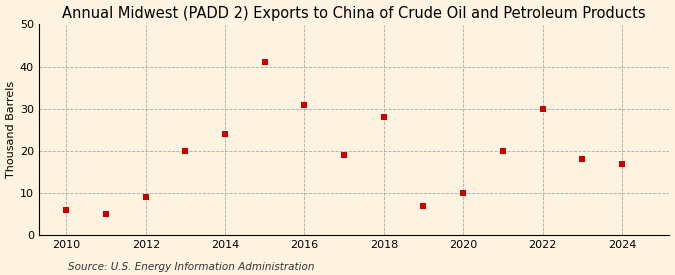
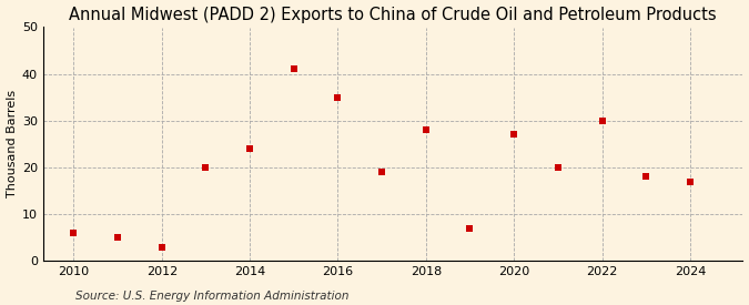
2012: 9 -> 3
2016: 31 -> 35
2020: 10 -> 27
